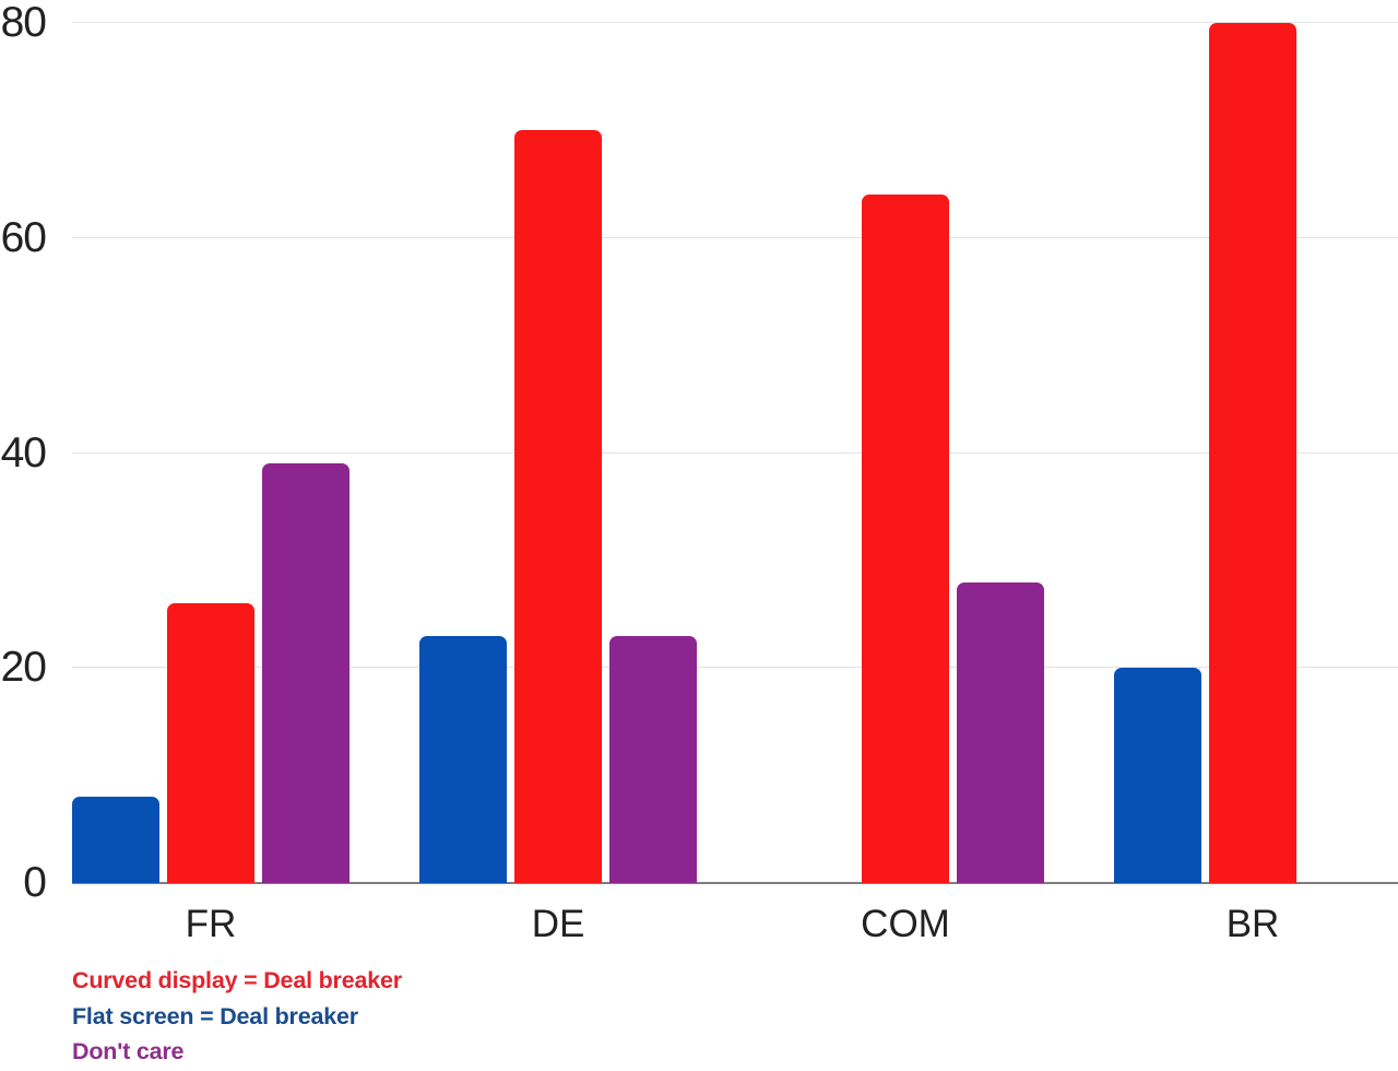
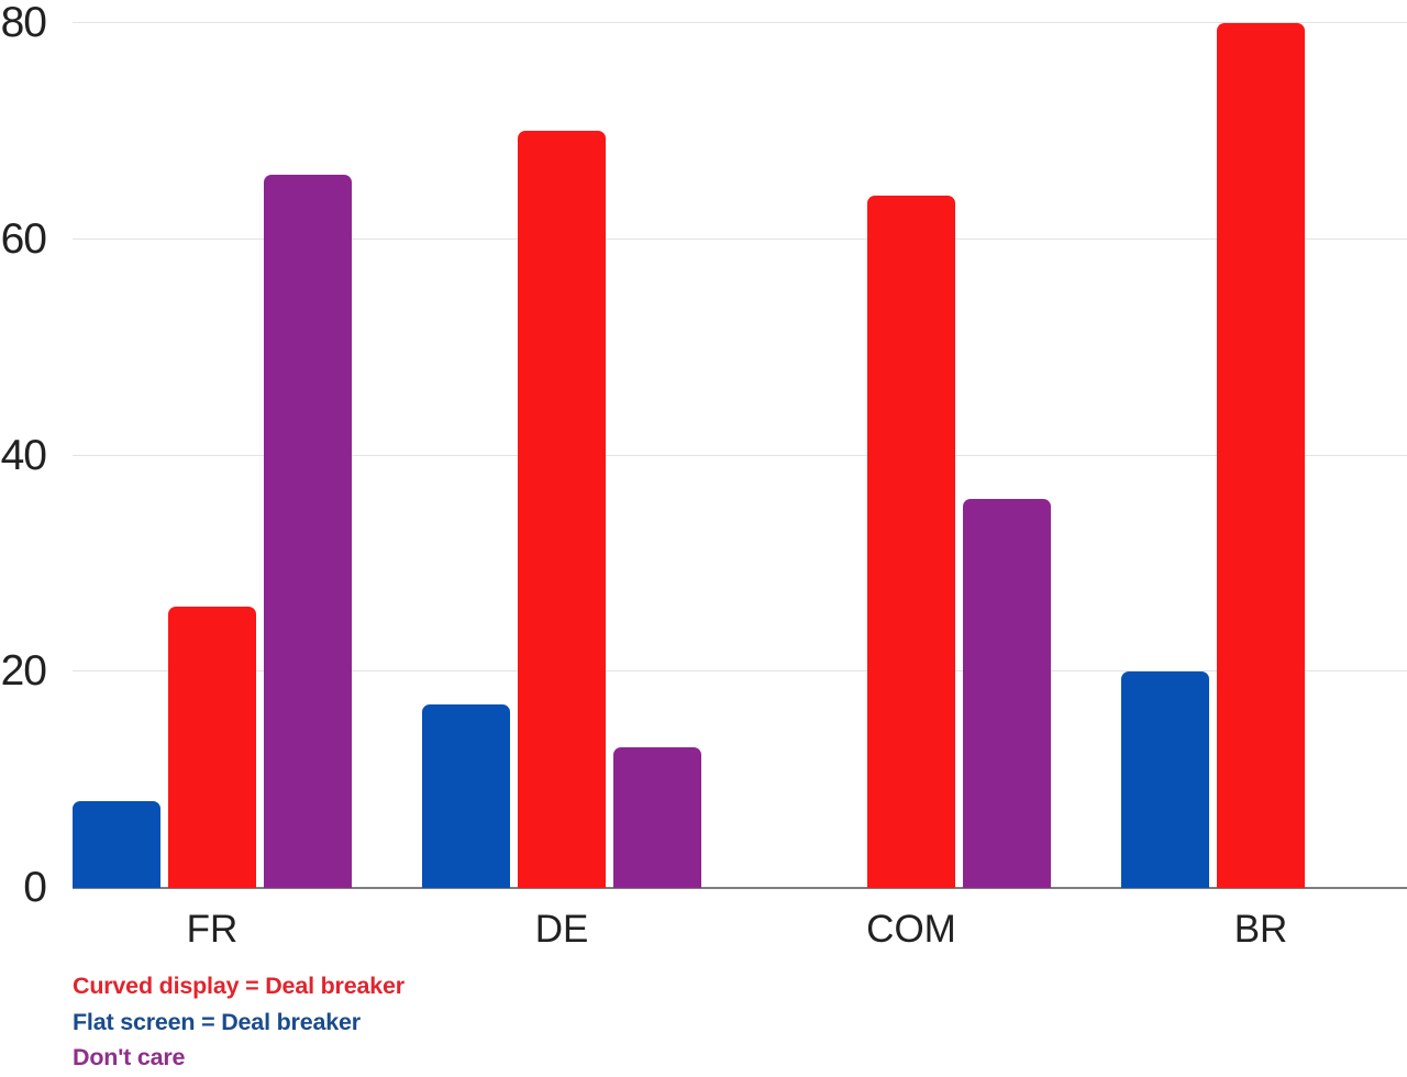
Don't care/FR: 39 -> 66
Flat screen = Deal breaker/DE: 23 -> 17
Don't care/DE: 23 -> 13
Don't care/COM: 28 -> 36
